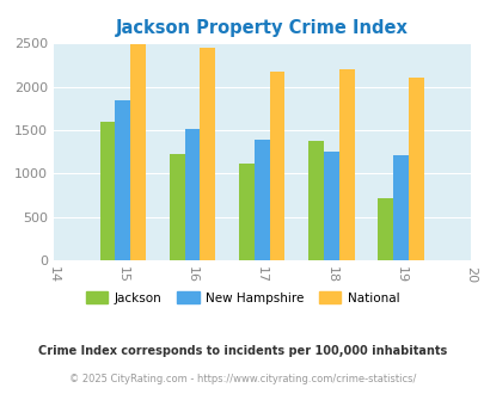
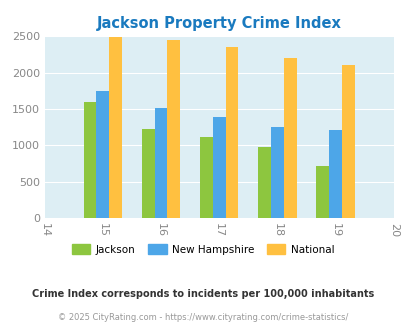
New Hampshire/15: 1840 -> 1750
National/17: 2180 -> 2350
Jackson/18: 1380 -> 980
